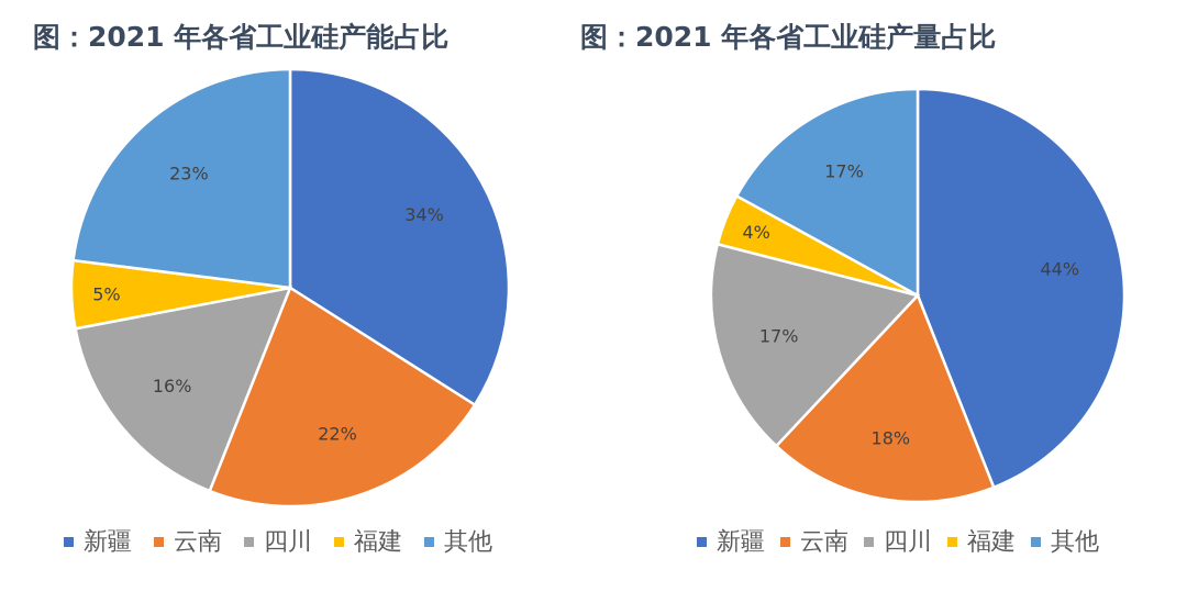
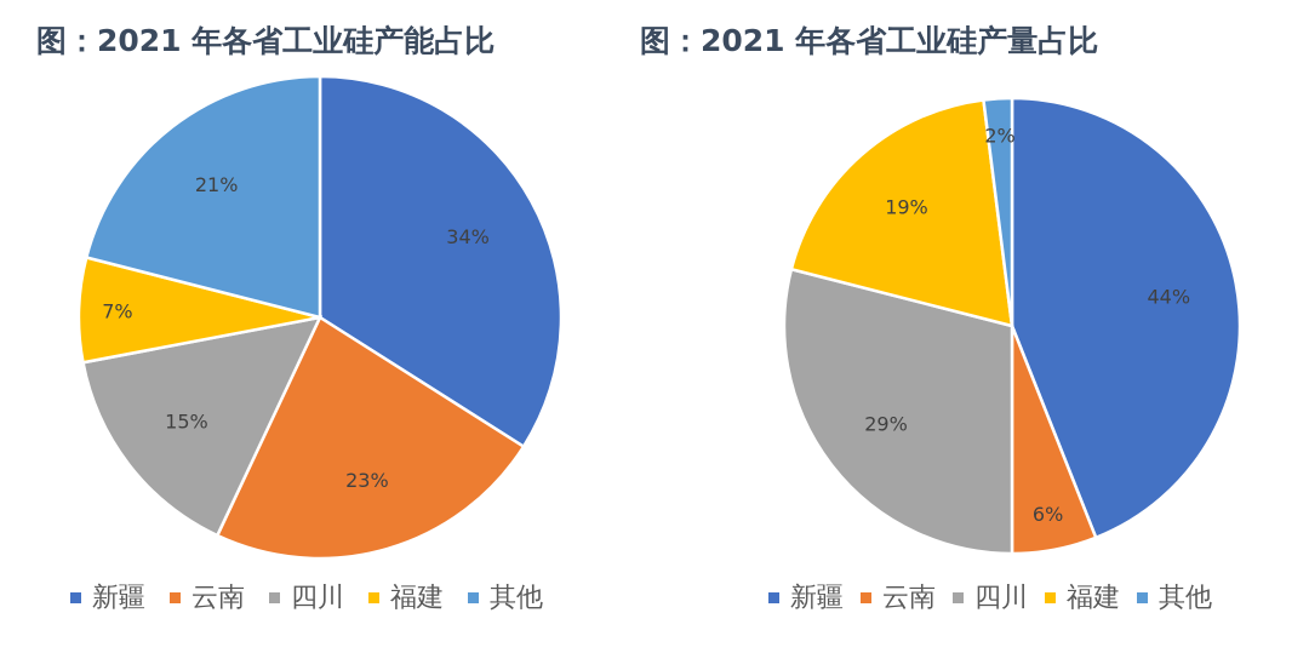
图：2021 年各省工业硅产能占比/云南: 22% -> 23%
图：2021 年各省工业硅产能占比/四川: 16% -> 15%
图：2021 年各省工业硅产能占比/福建: 5% -> 7%
图：2021 年各省工业硅产能占比/其他: 23% -> 21%
图：2021 年各省工业硅产量占比/云南: 18% -> 6%
图：2021 年各省工业硅产量占比/四川: 17% -> 29%
图：2021 年各省工业硅产量占比/福建: 4% -> 19%
图：2021 年各省工业硅产量占比/其他: 17% -> 2%
